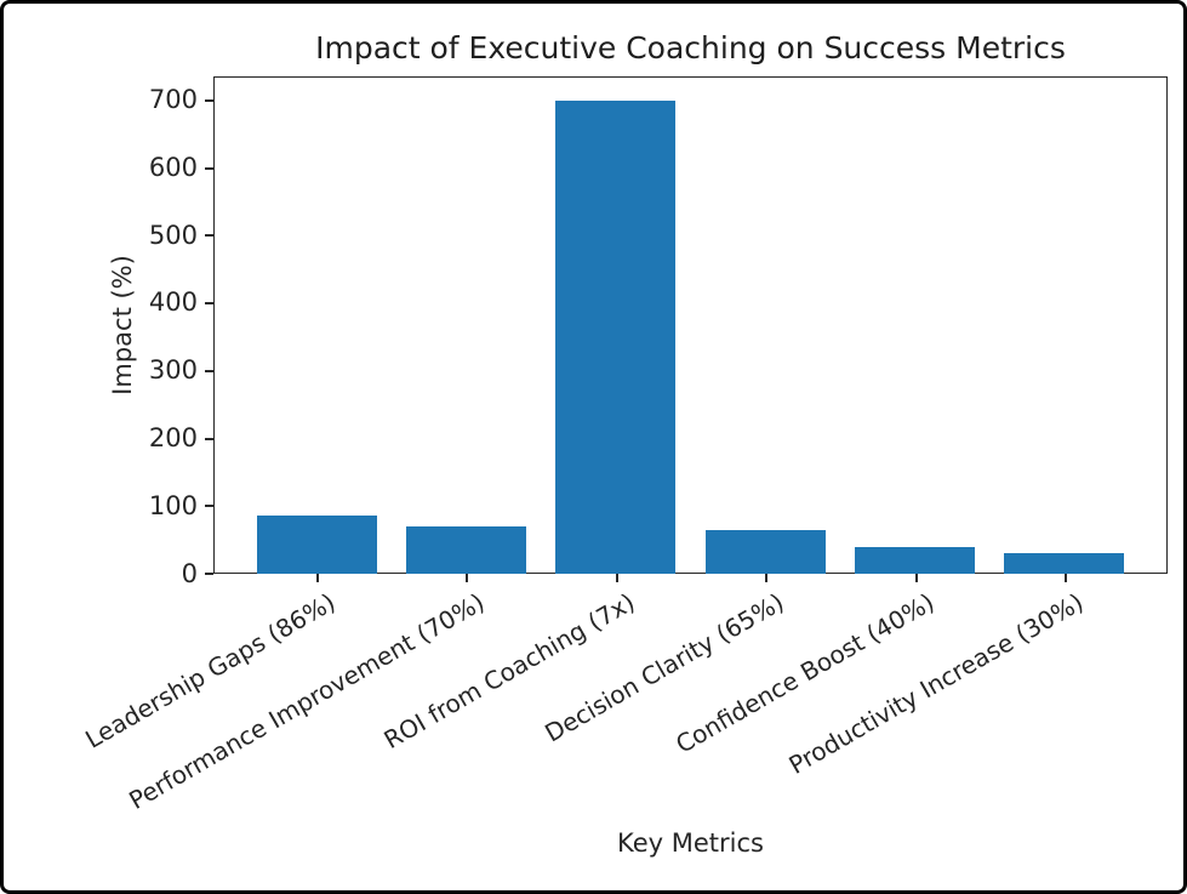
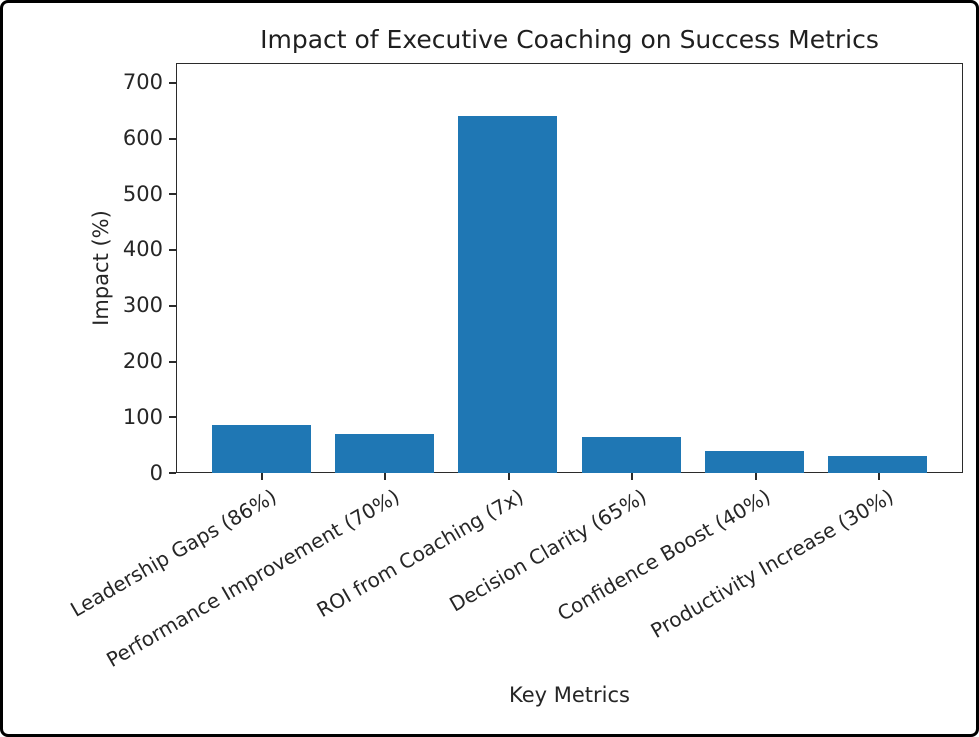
ROI from Coaching (7x): 700 -> 640
